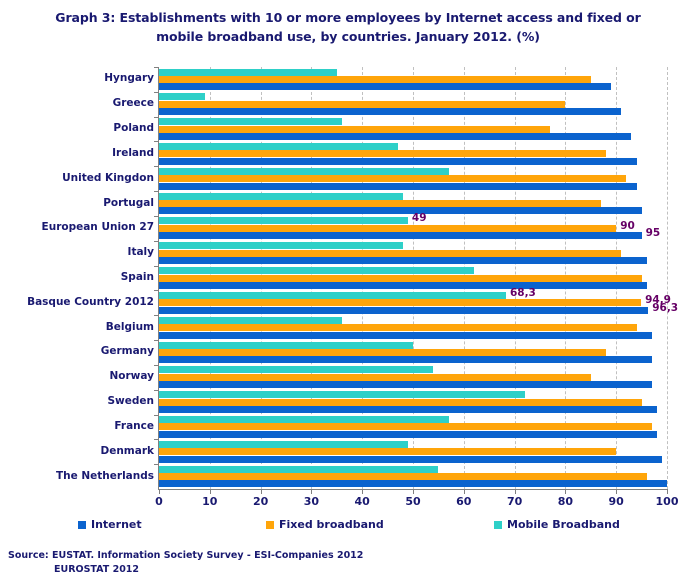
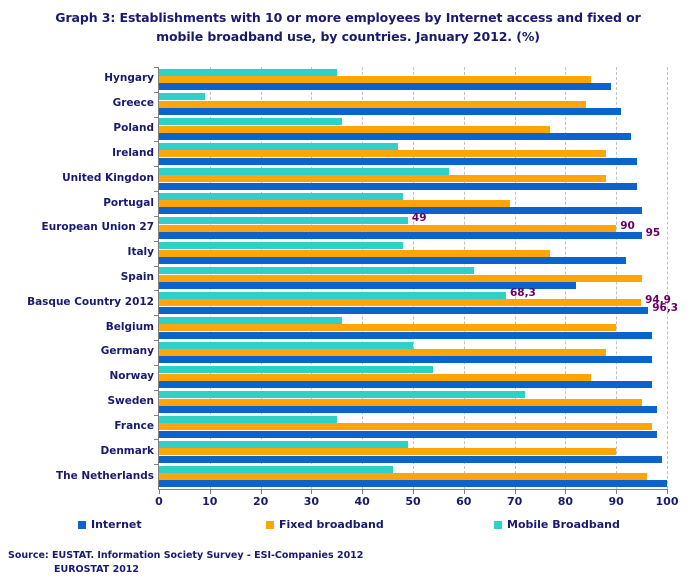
Fixed broadband/Greece: 80 -> 84
Fixed broadband/United Kingdon: 92 -> 88
Fixed broadband/Portugal: 87 -> 69
Internet/Italy: 96 -> 92
Fixed broadband/Italy: 91 -> 77
Internet/Spain: 96 -> 82
Fixed broadband/Belgium: 94 -> 90
Mobile Broadband/France: 57 -> 35
Mobile Broadband/The Netherlands: 55 -> 46
